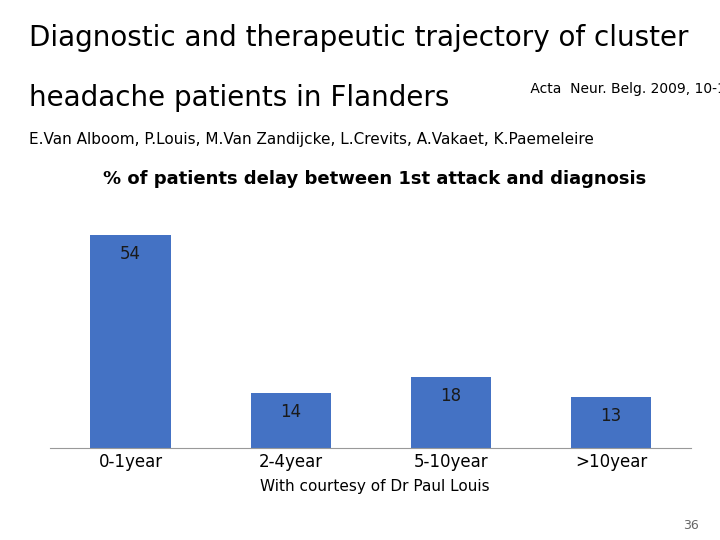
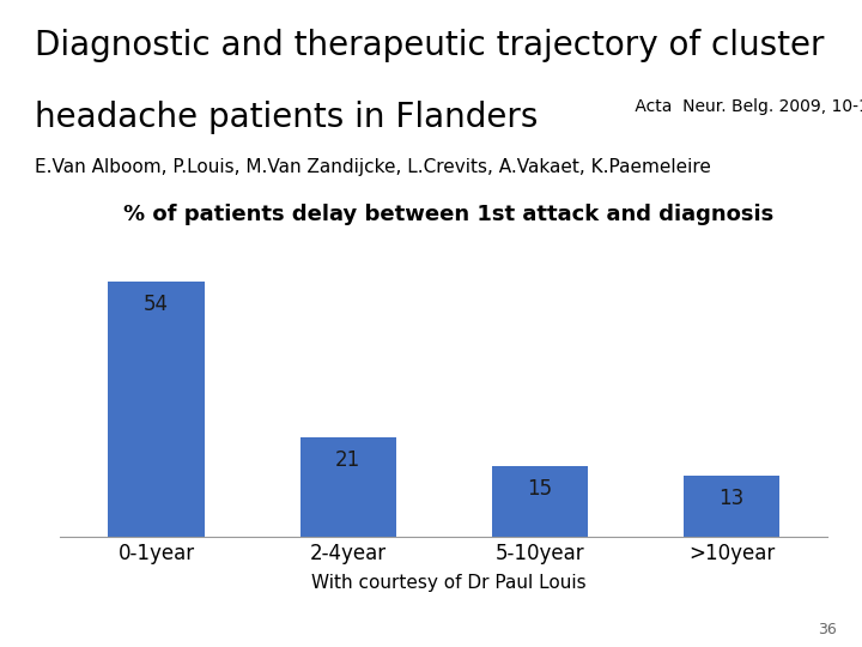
2-4year: 14 -> 21
5-10year: 18 -> 15
